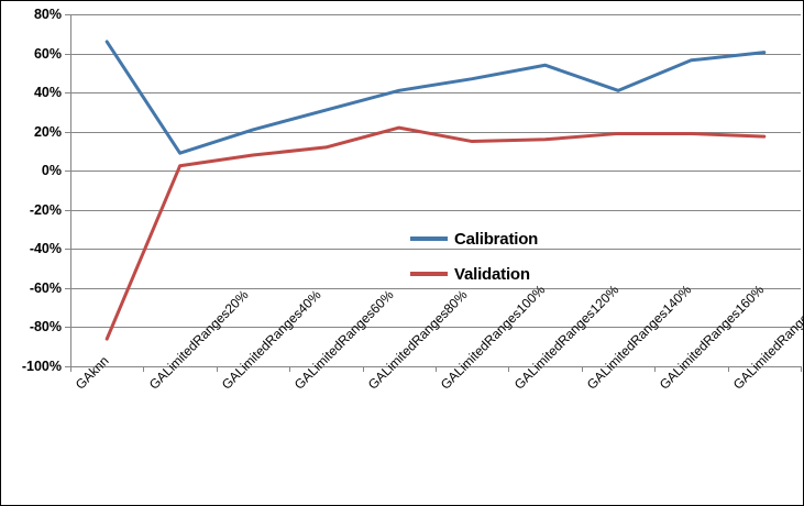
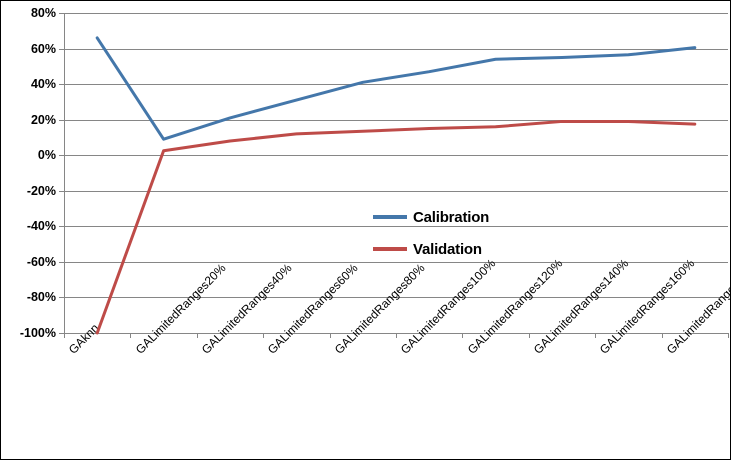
Validation/GAknn: -86% -> -100%
Validation/GALimitedRanges80%: 22% -> 14%
Calibration/GALimitedRanges140%: 41% -> 55%
